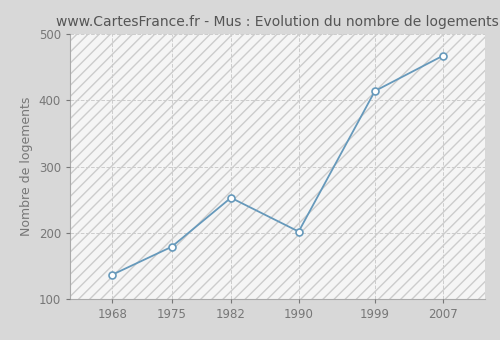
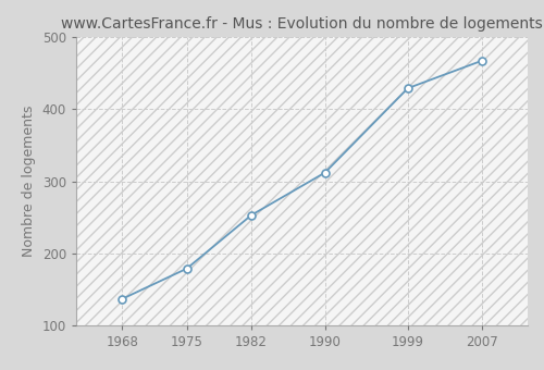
1990: 202 -> 312
1999: 414 -> 429
